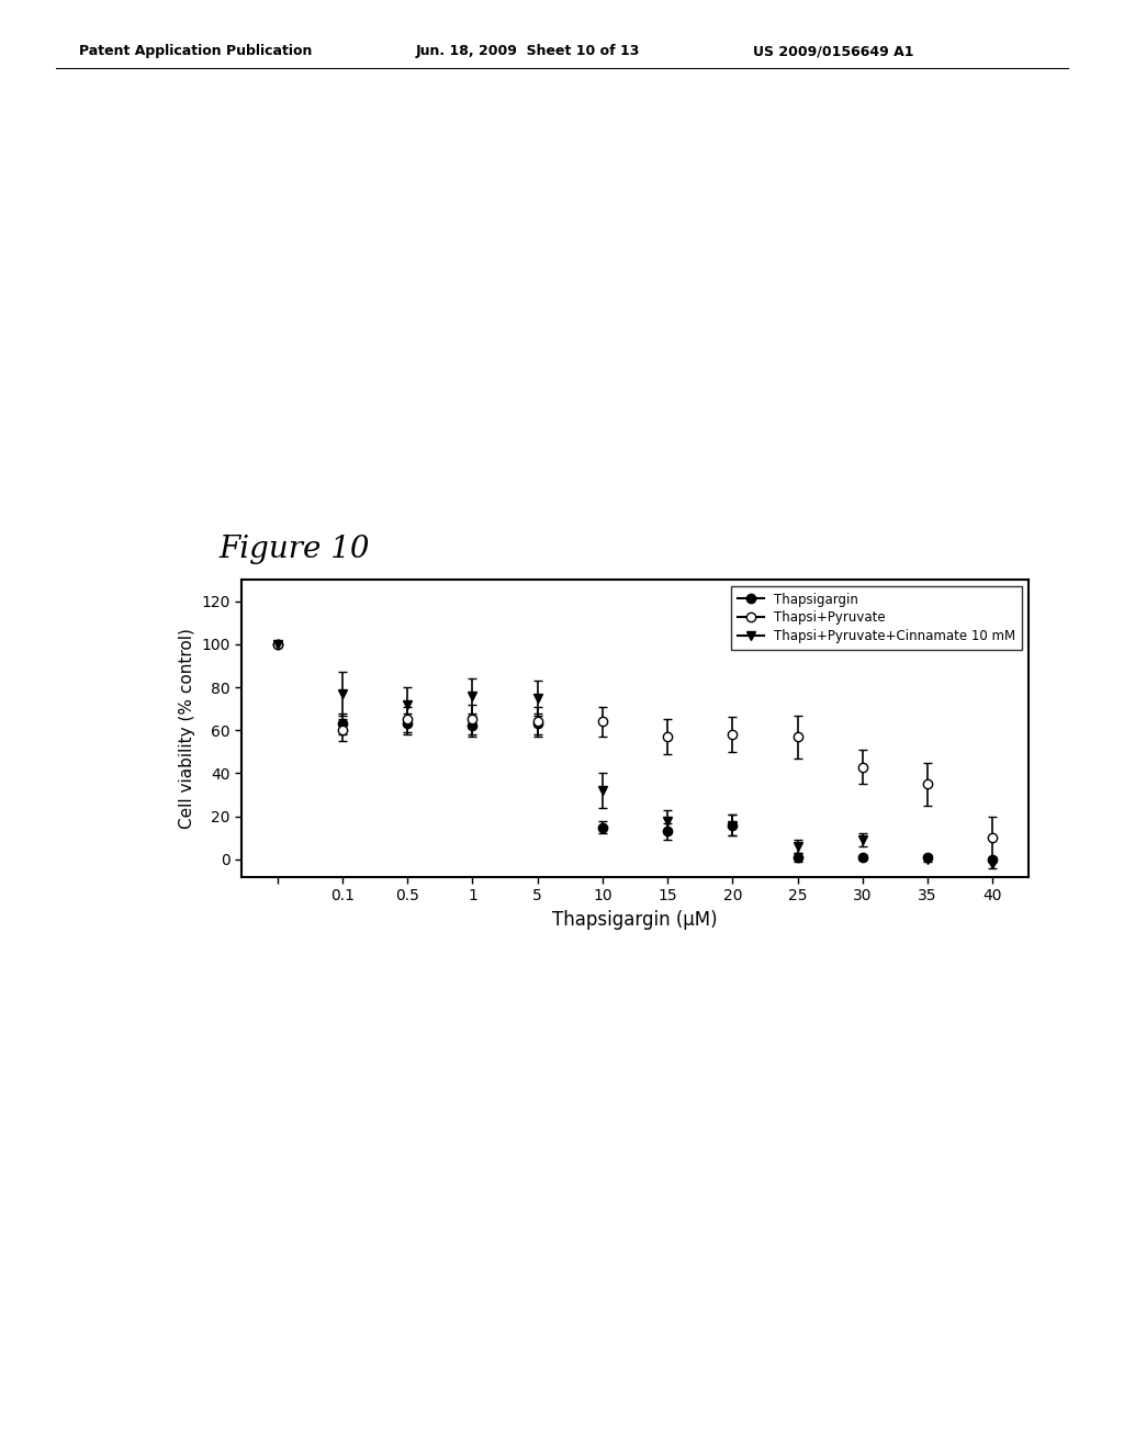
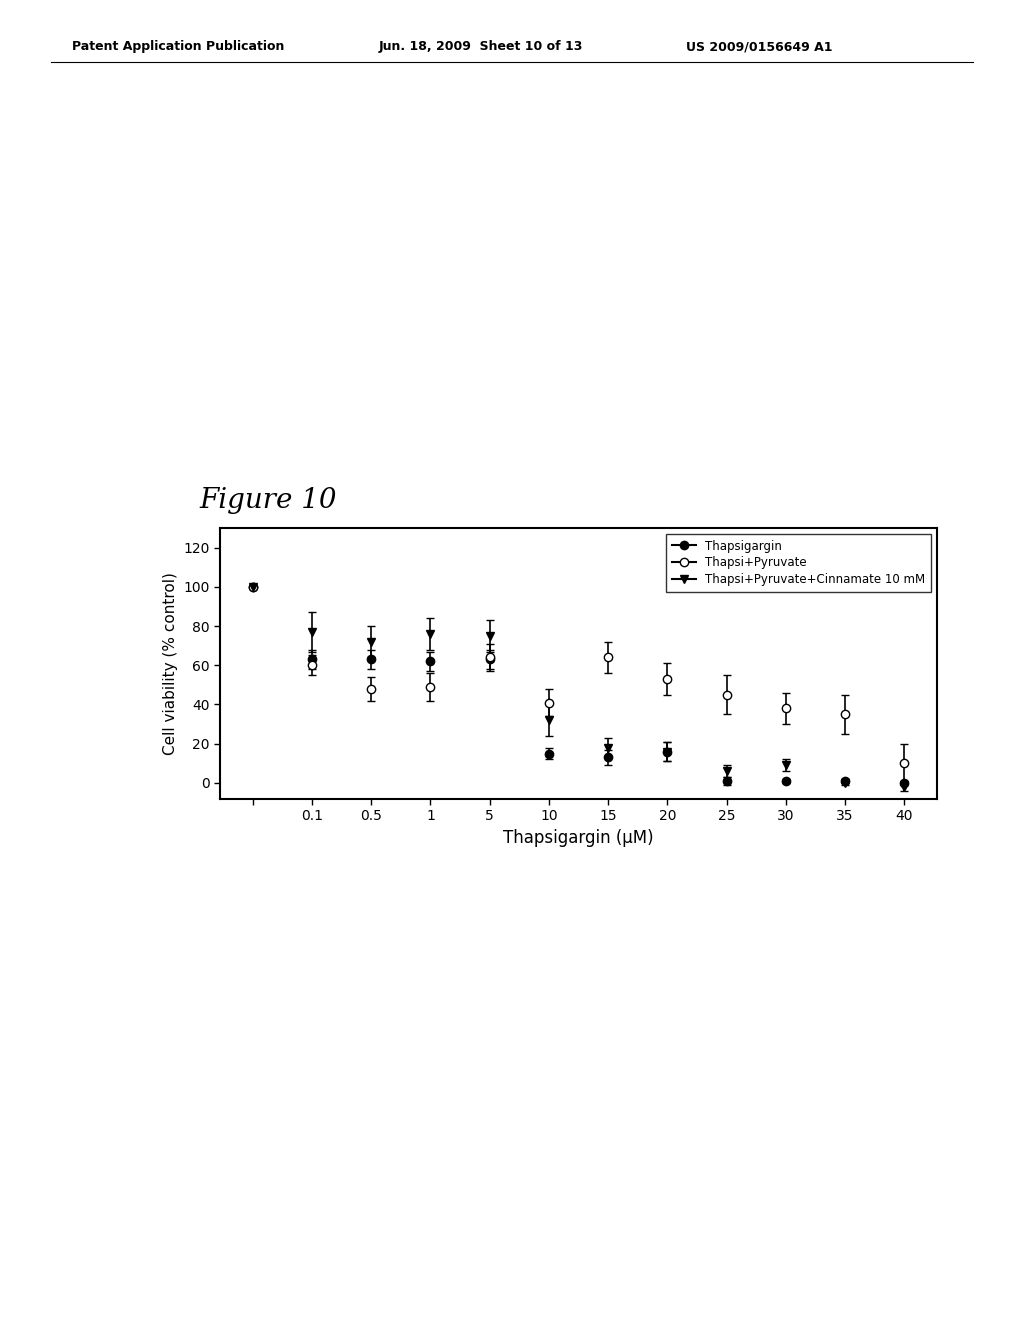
Thapsi+Pyruvate/0.5: 65 -> 48
Thapsi+Pyruvate/1: 65 -> 49
Thapsi+Pyruvate/10: 64 -> 41
Thapsi+Pyruvate/15: 57 -> 64
Thapsi+Pyruvate/20: 58 -> 53
Thapsi+Pyruvate/25: 57 -> 45
Thapsi+Pyruvate/30: 43 -> 38
